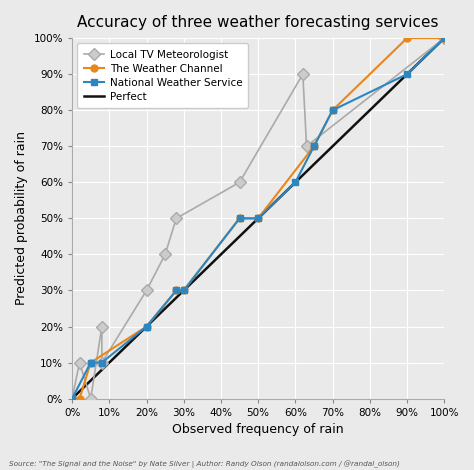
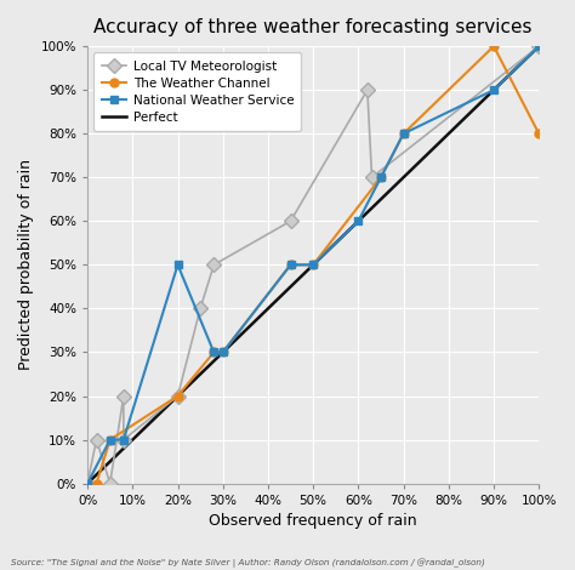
Local TV Meteorologist/20%: 30% -> 20%
National Weather Service/20%: 20% -> 50%
The Weather Channel/100%: 100% -> 80%
